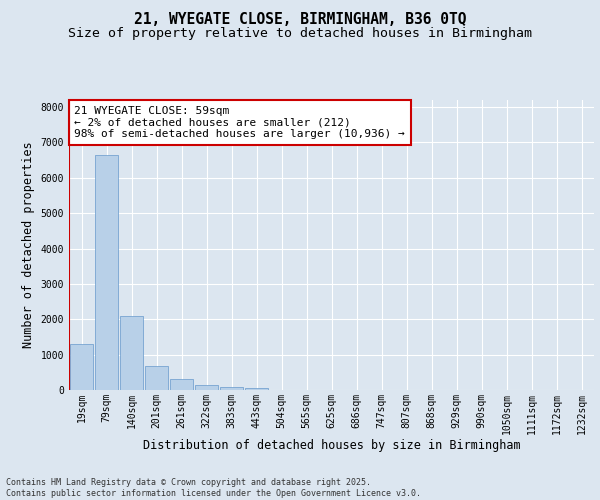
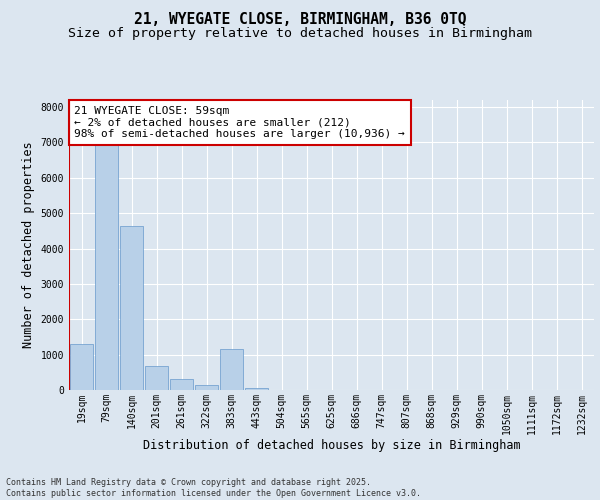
79sqm: 6650 -> 7000
140sqm: 2100 -> 4650
383sqm: 90 -> 1150
